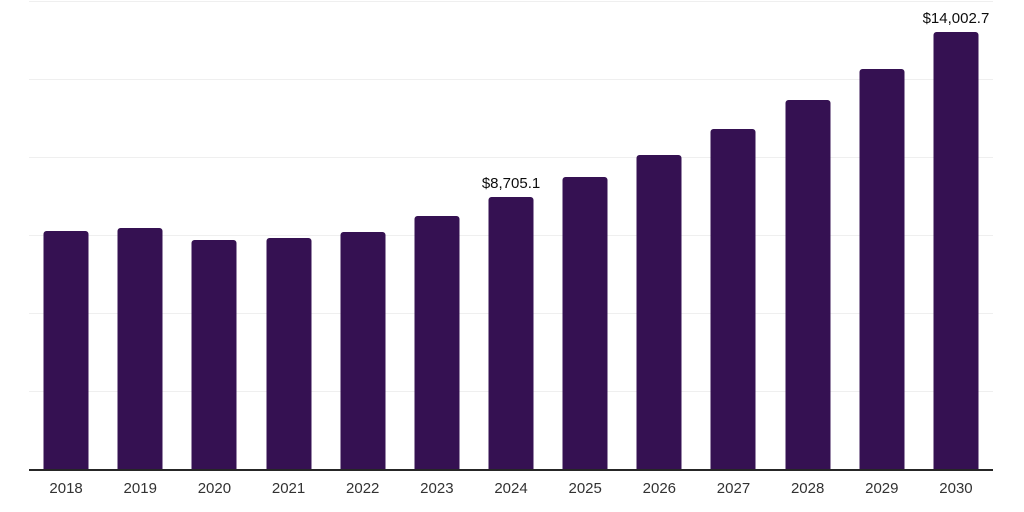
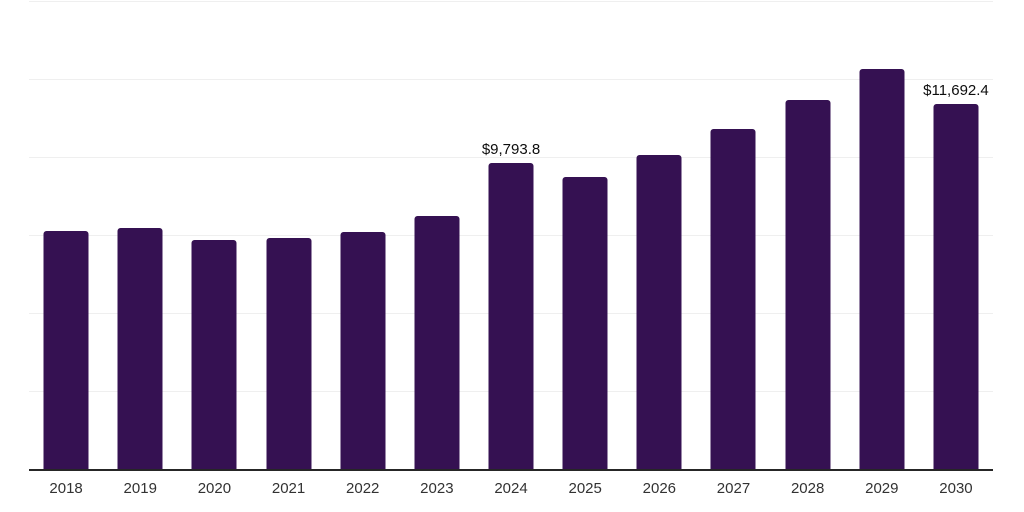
2024: $8,705.1 -> $9,793.8
2030: $14,002.7 -> $11,692.4
